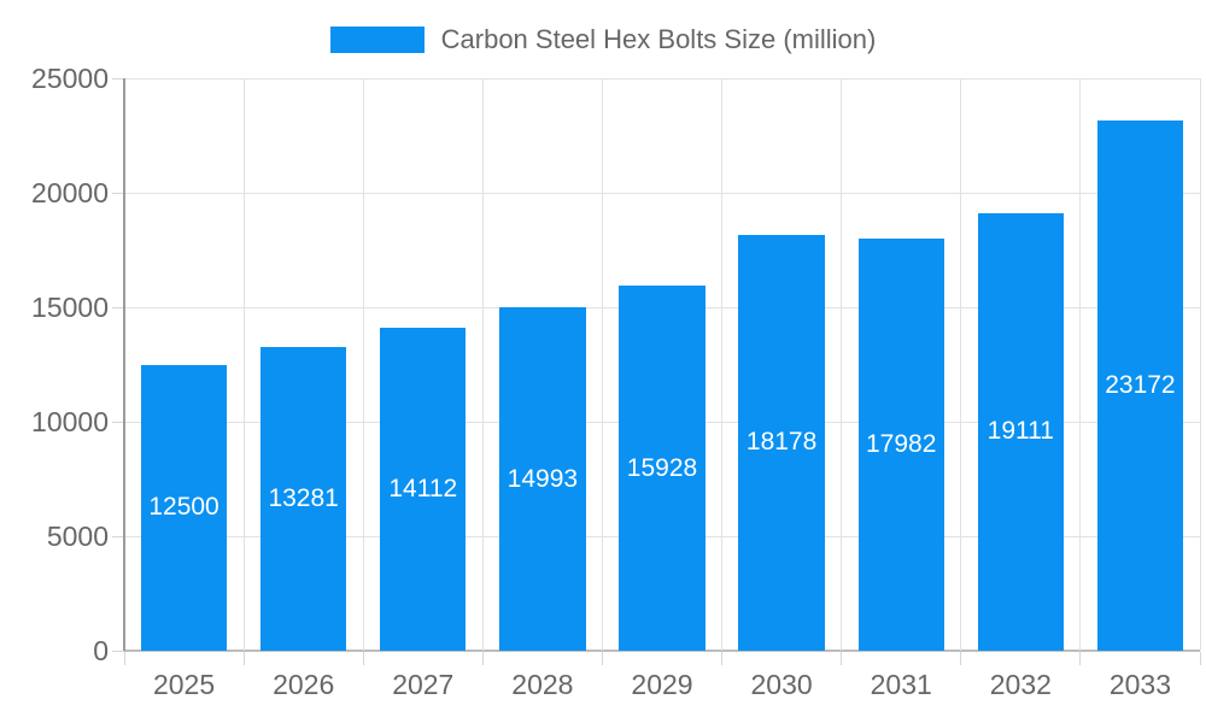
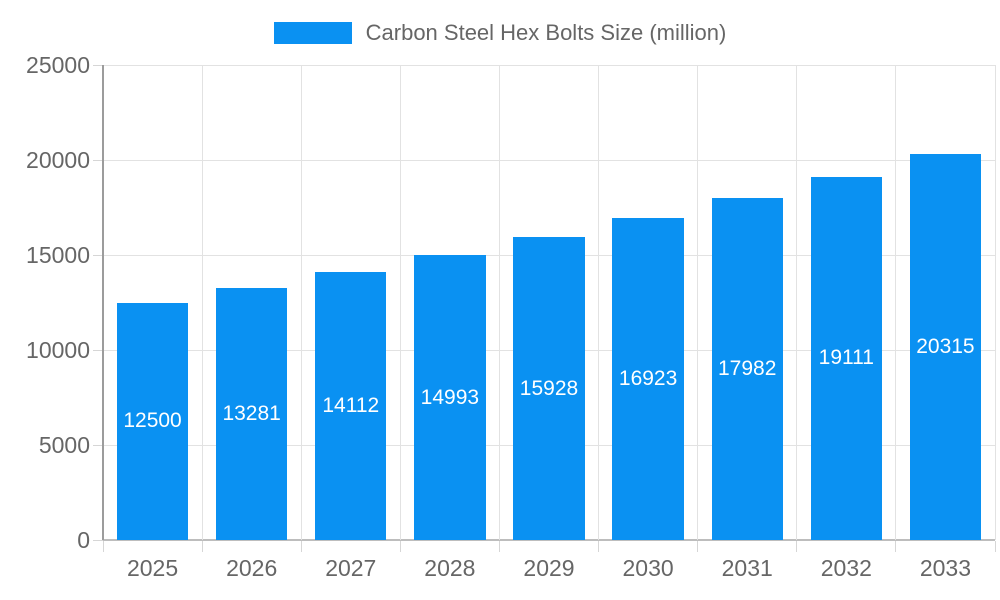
2030: 18178 -> 16923
2033: 23172 -> 20315
